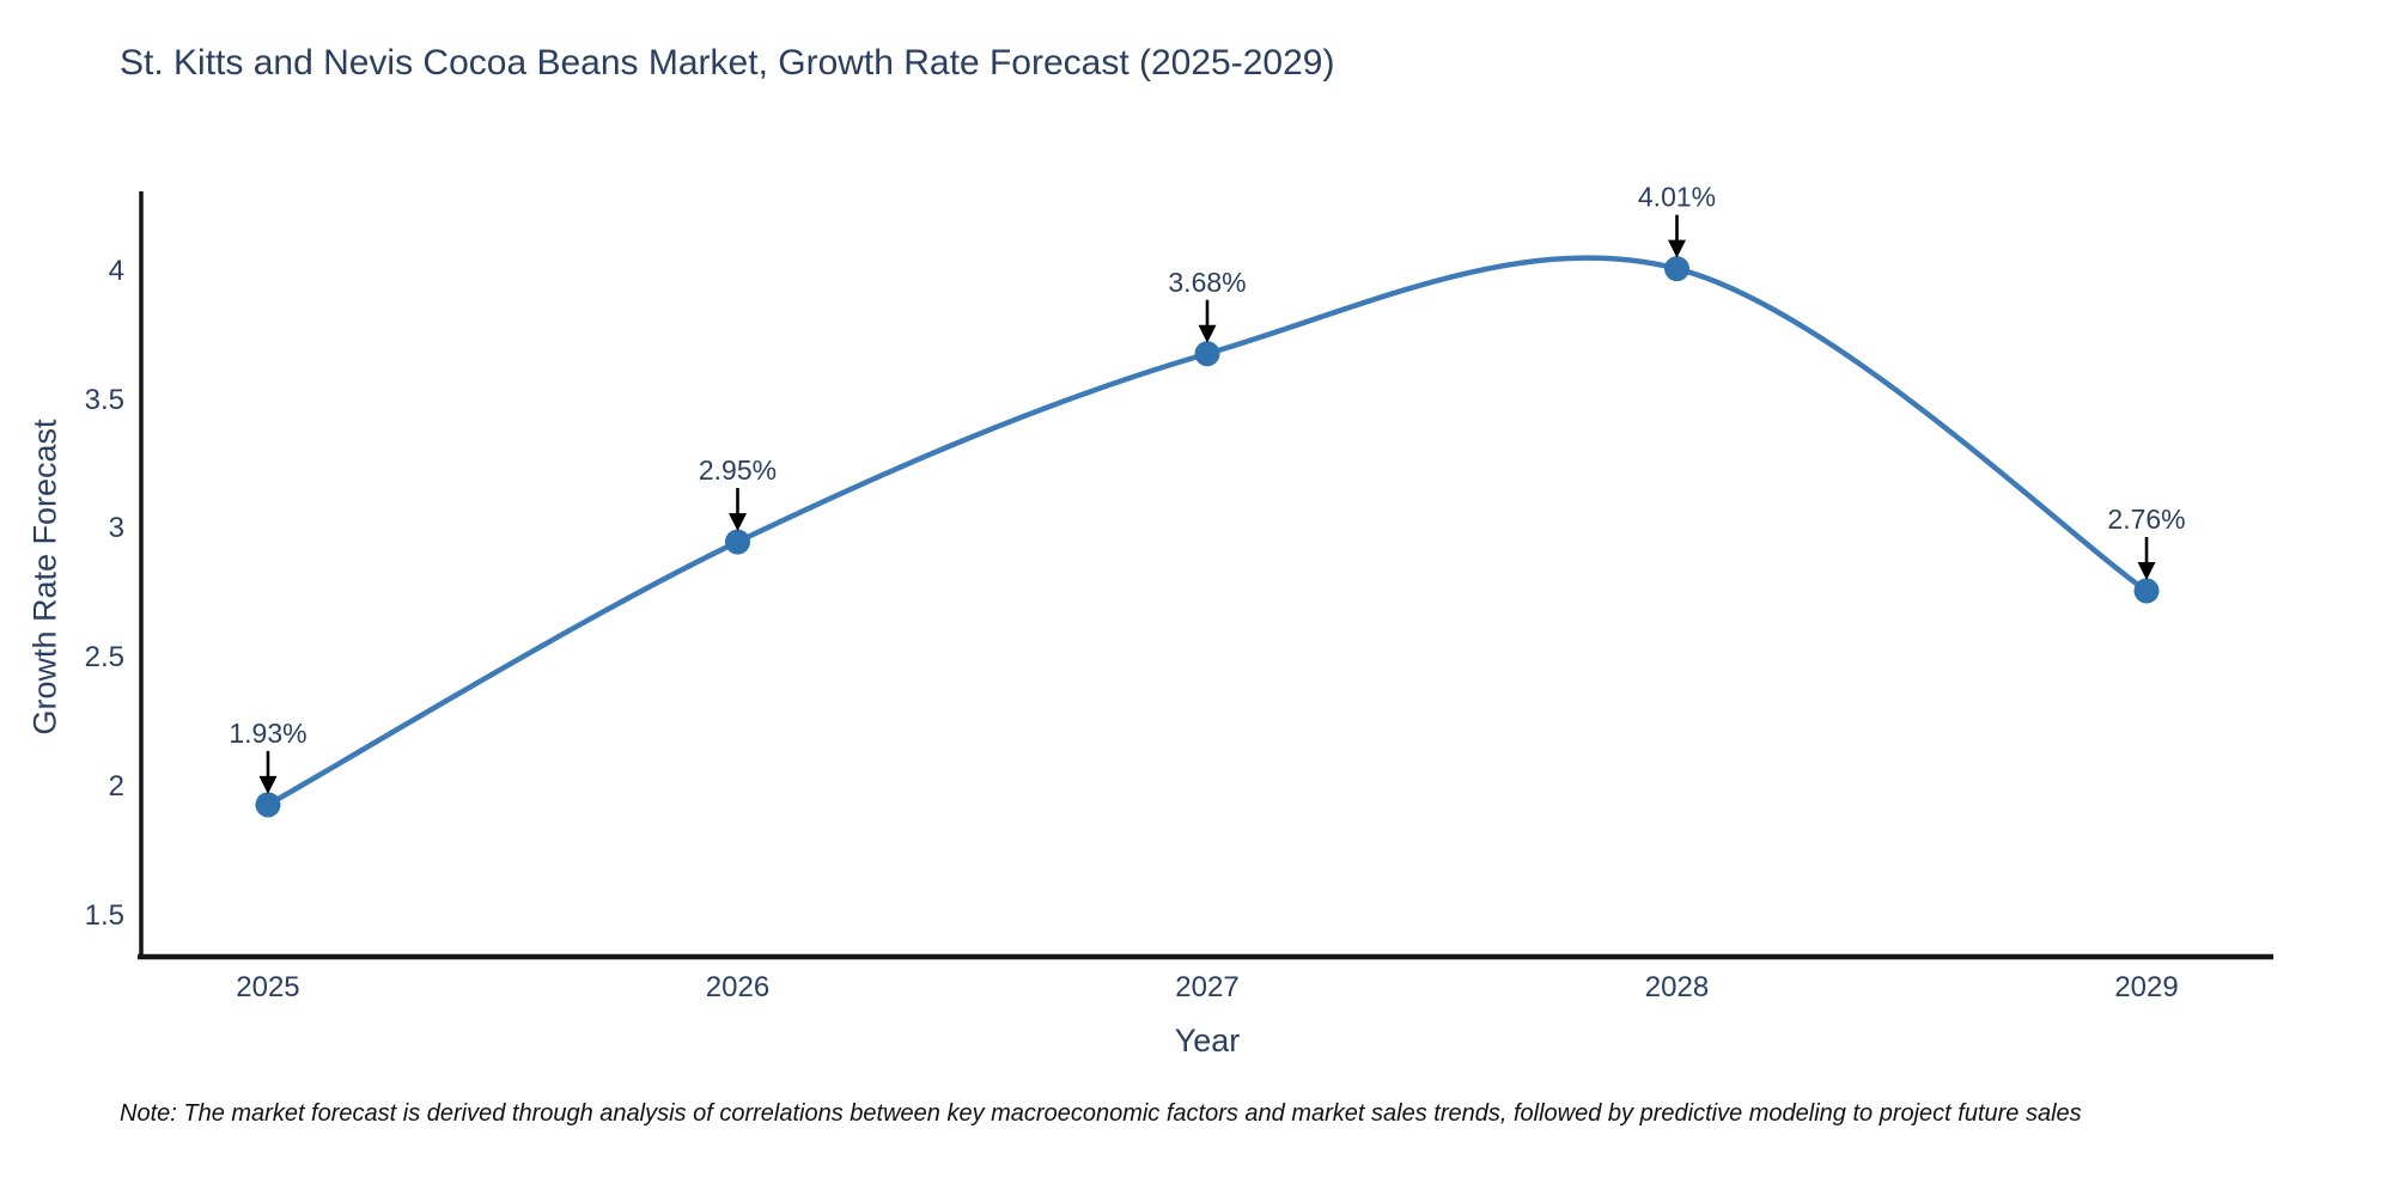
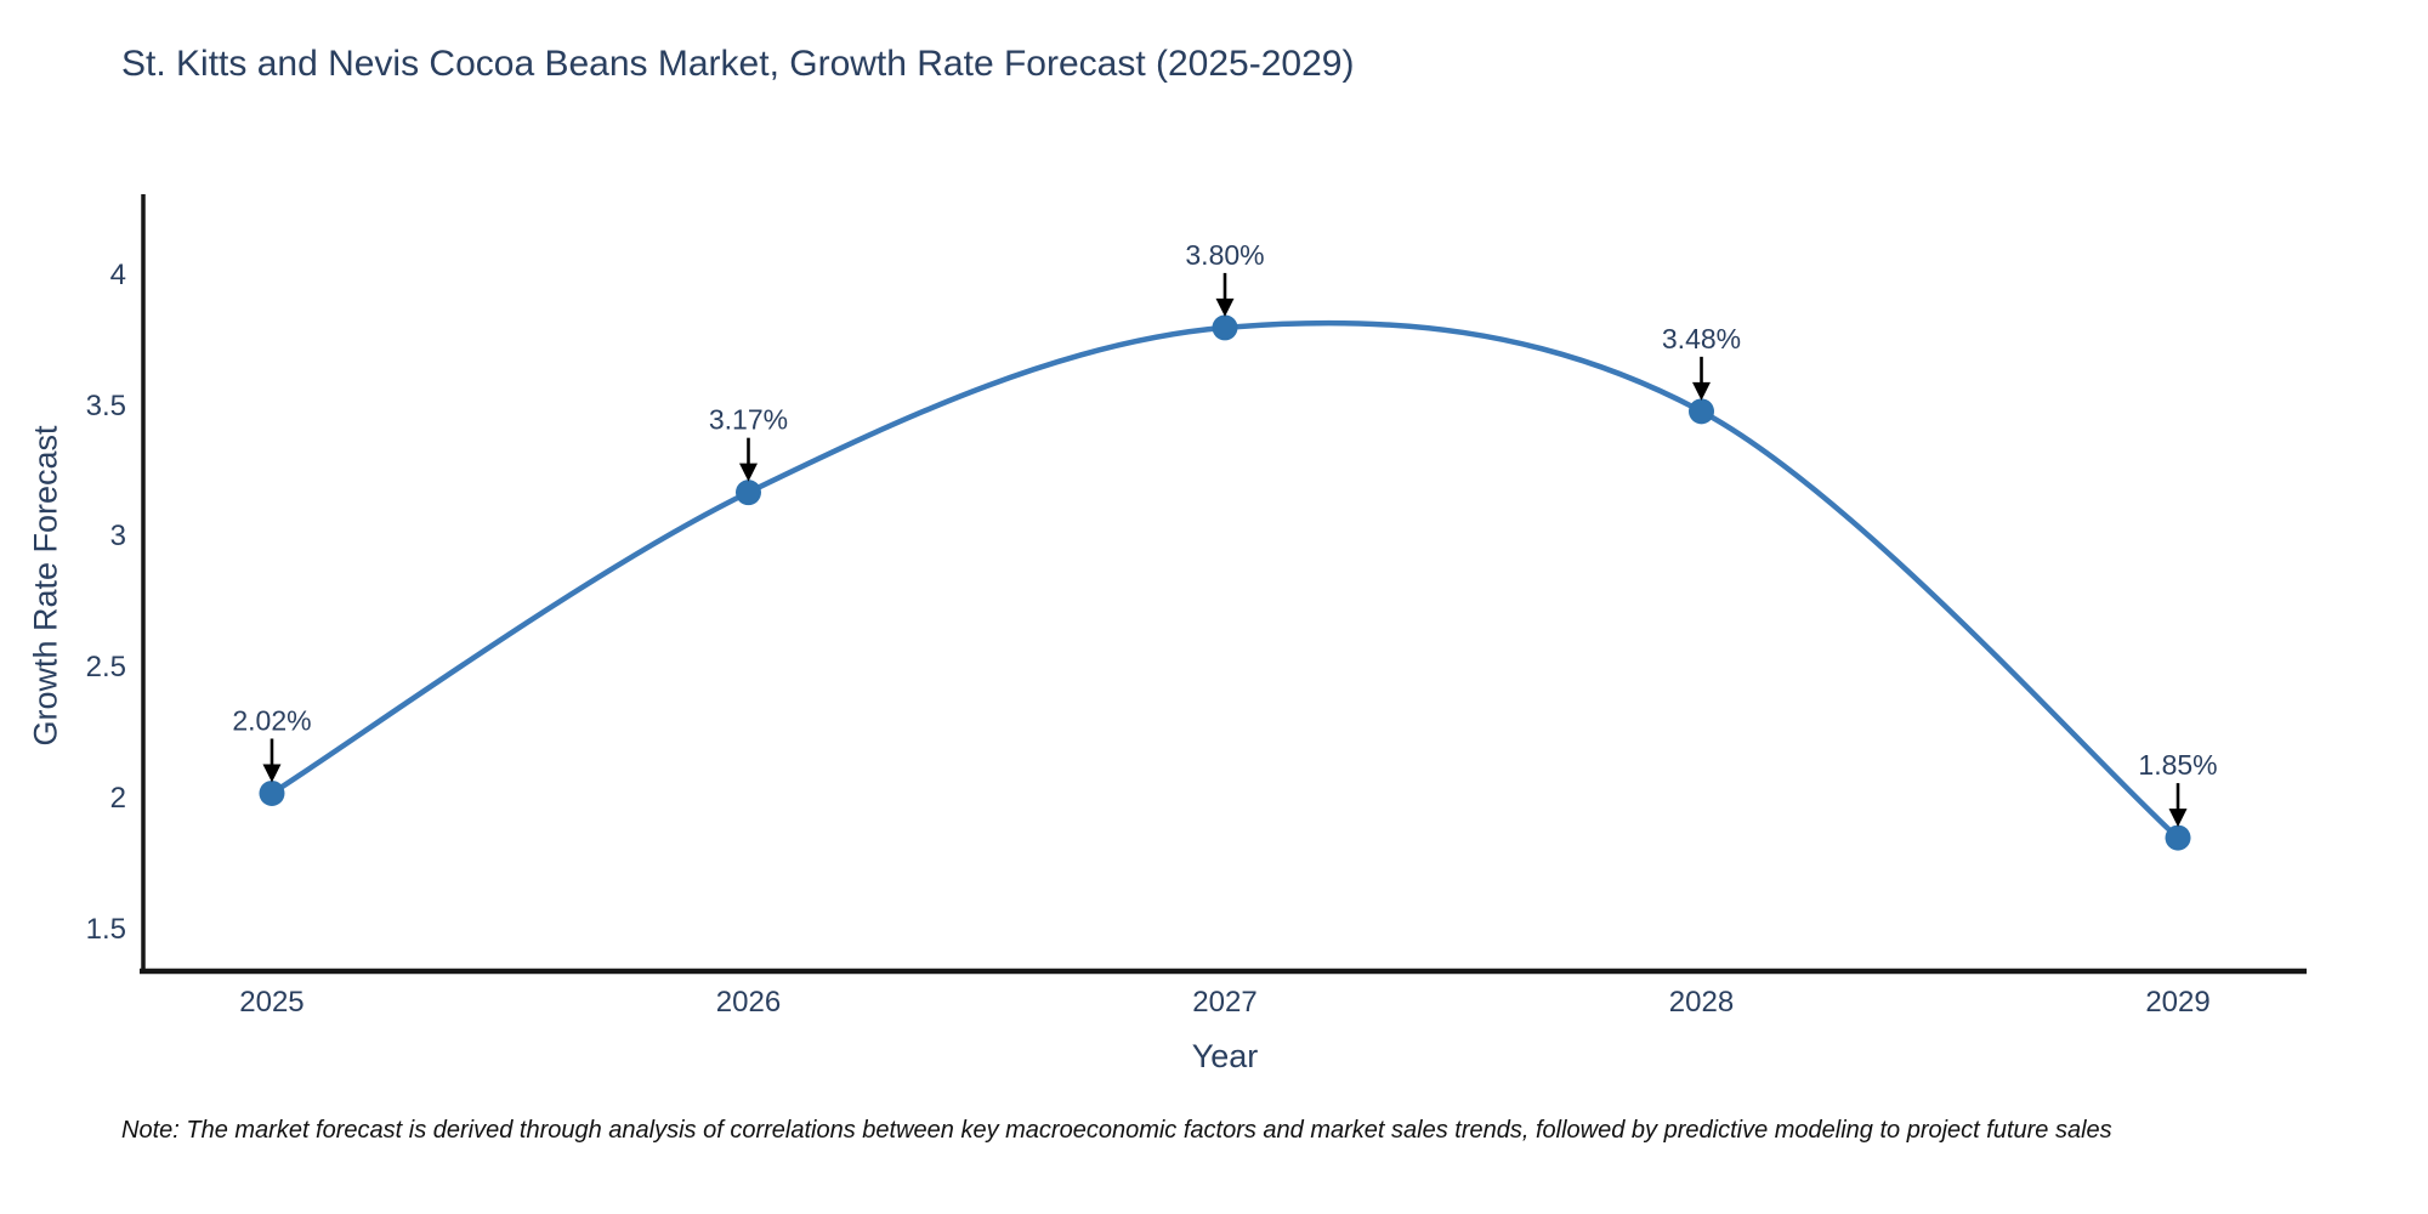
2025: 1.93% -> 2.02%
2026: 2.95% -> 3.17%
2027: 3.68% -> 3.80%
2028: 4.01% -> 3.48%
2029: 2.76% -> 1.85%
